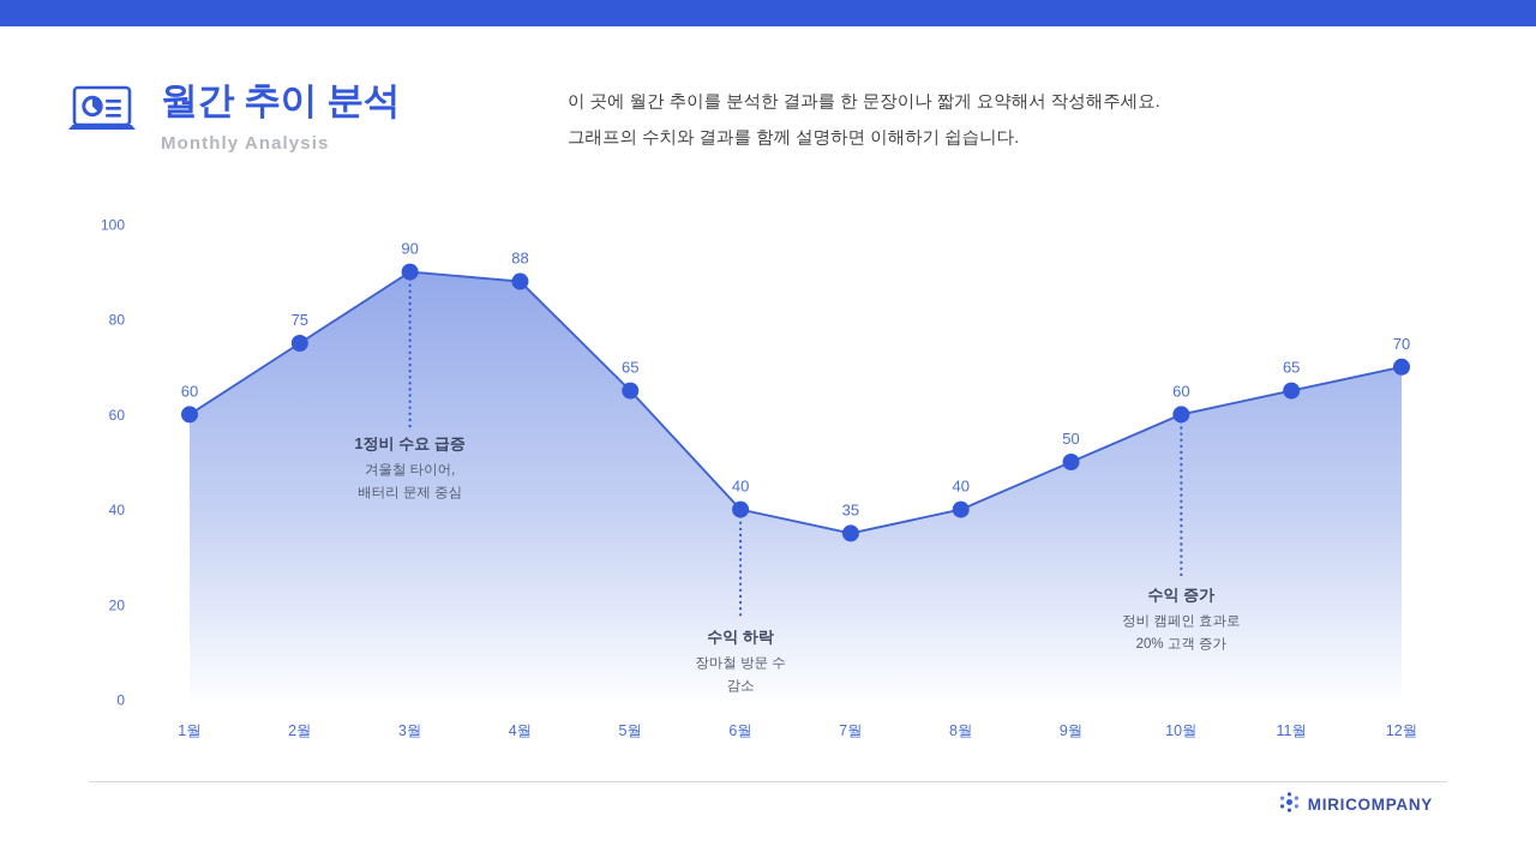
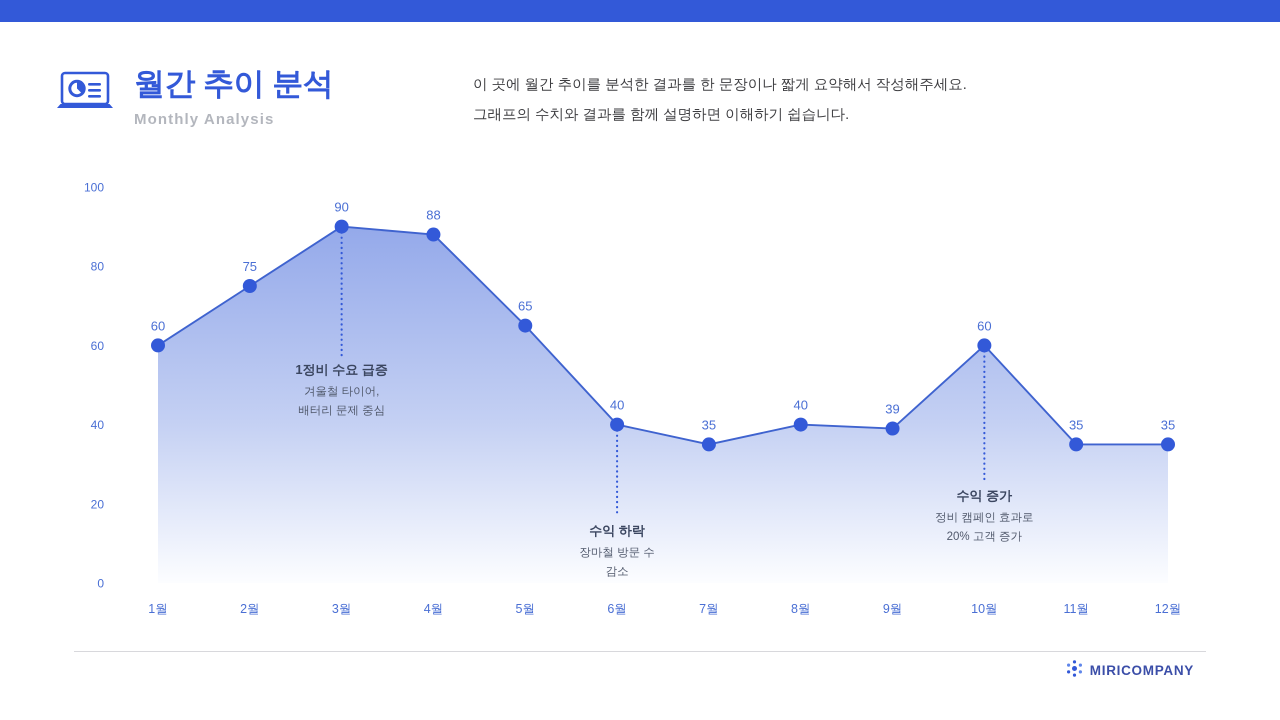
9월: 50 -> 39
11월: 65 -> 35
12월: 70 -> 35
